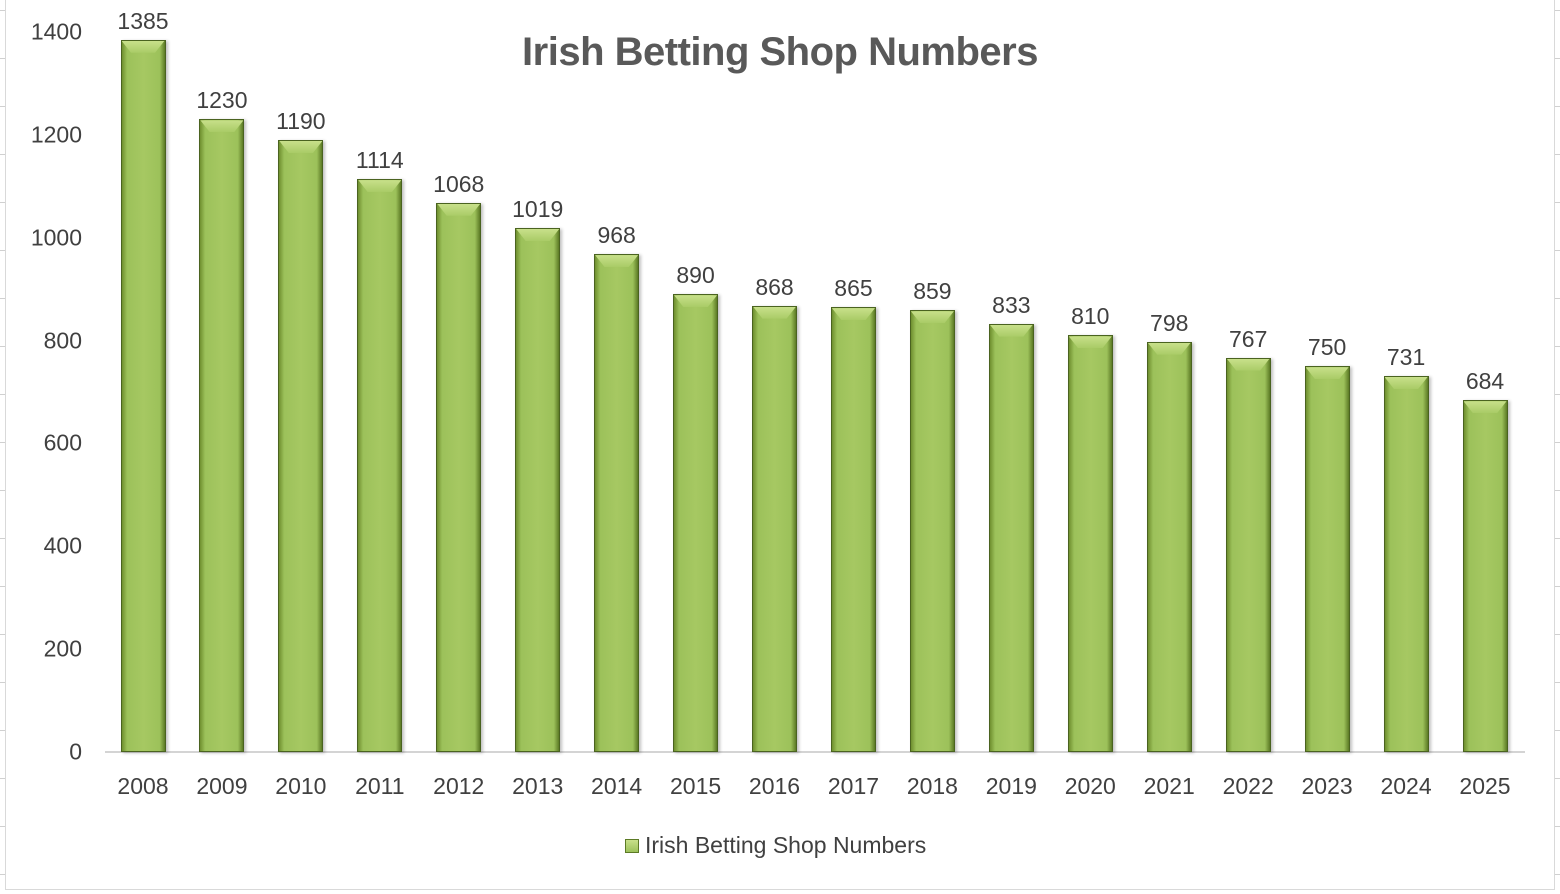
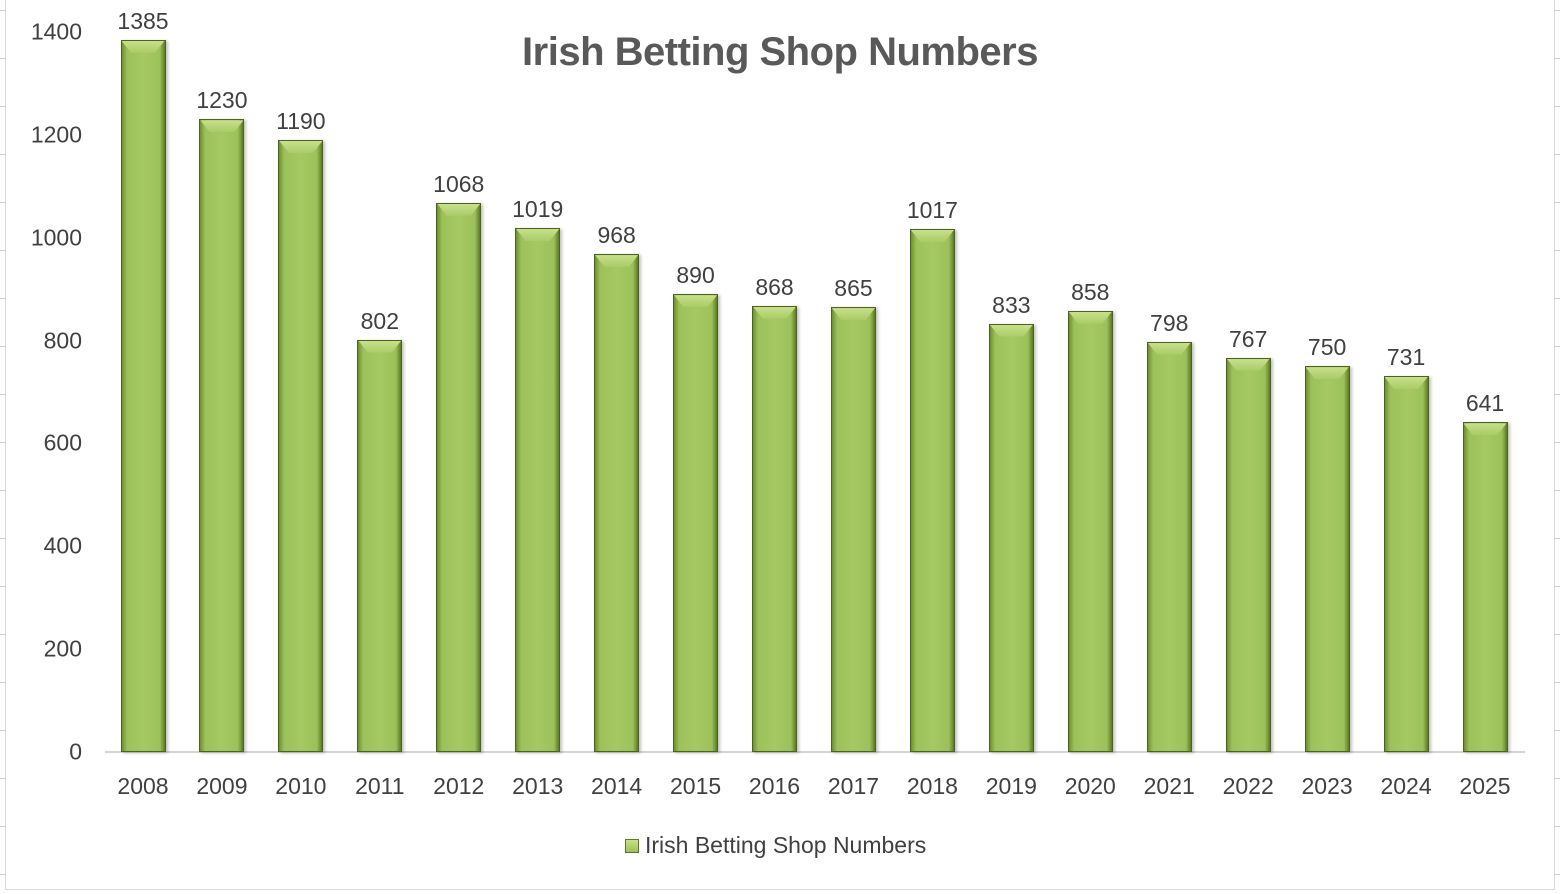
2011: 1114 -> 802
2018: 859 -> 1017
2020: 810 -> 858
2025: 684 -> 641
